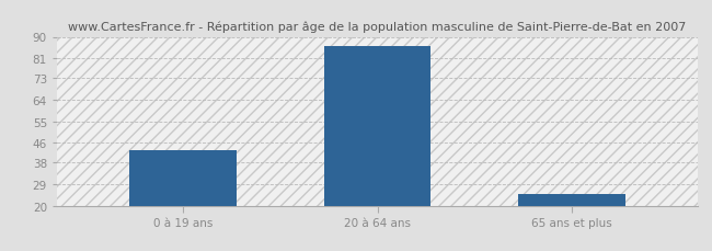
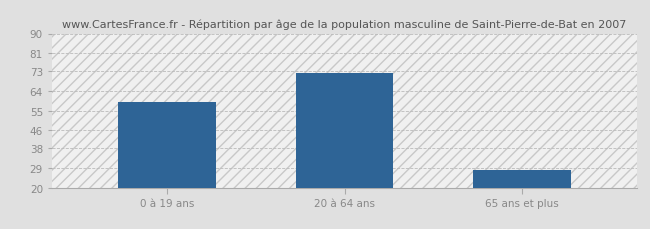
0 à 19 ans: 43 -> 59
20 à 64 ans: 86 -> 72
65 ans et plus: 25 -> 28
